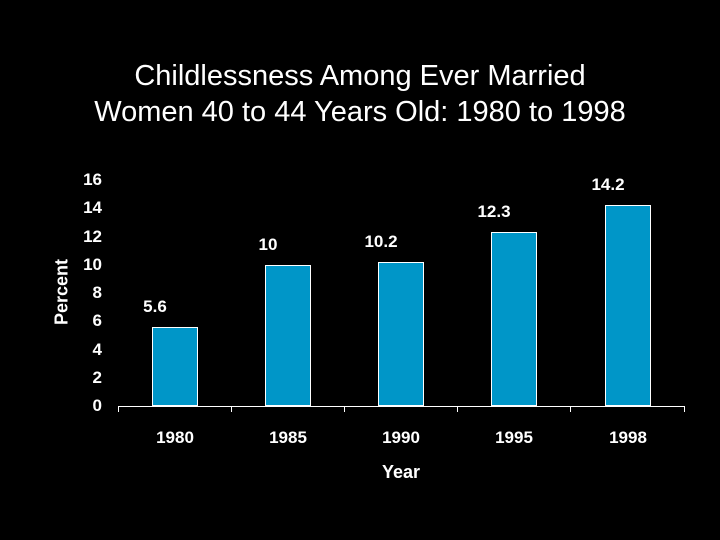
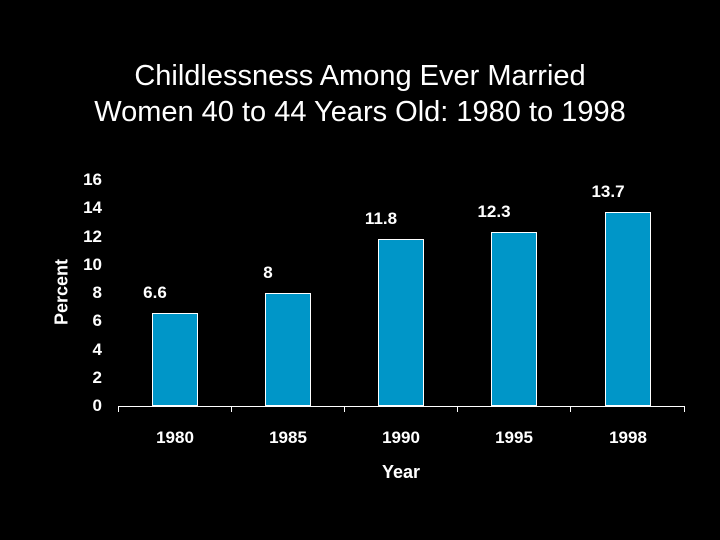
1980: 5.6 -> 6.6
1985: 10 -> 8
1990: 10.2 -> 11.8
1998: 14.2 -> 13.7
